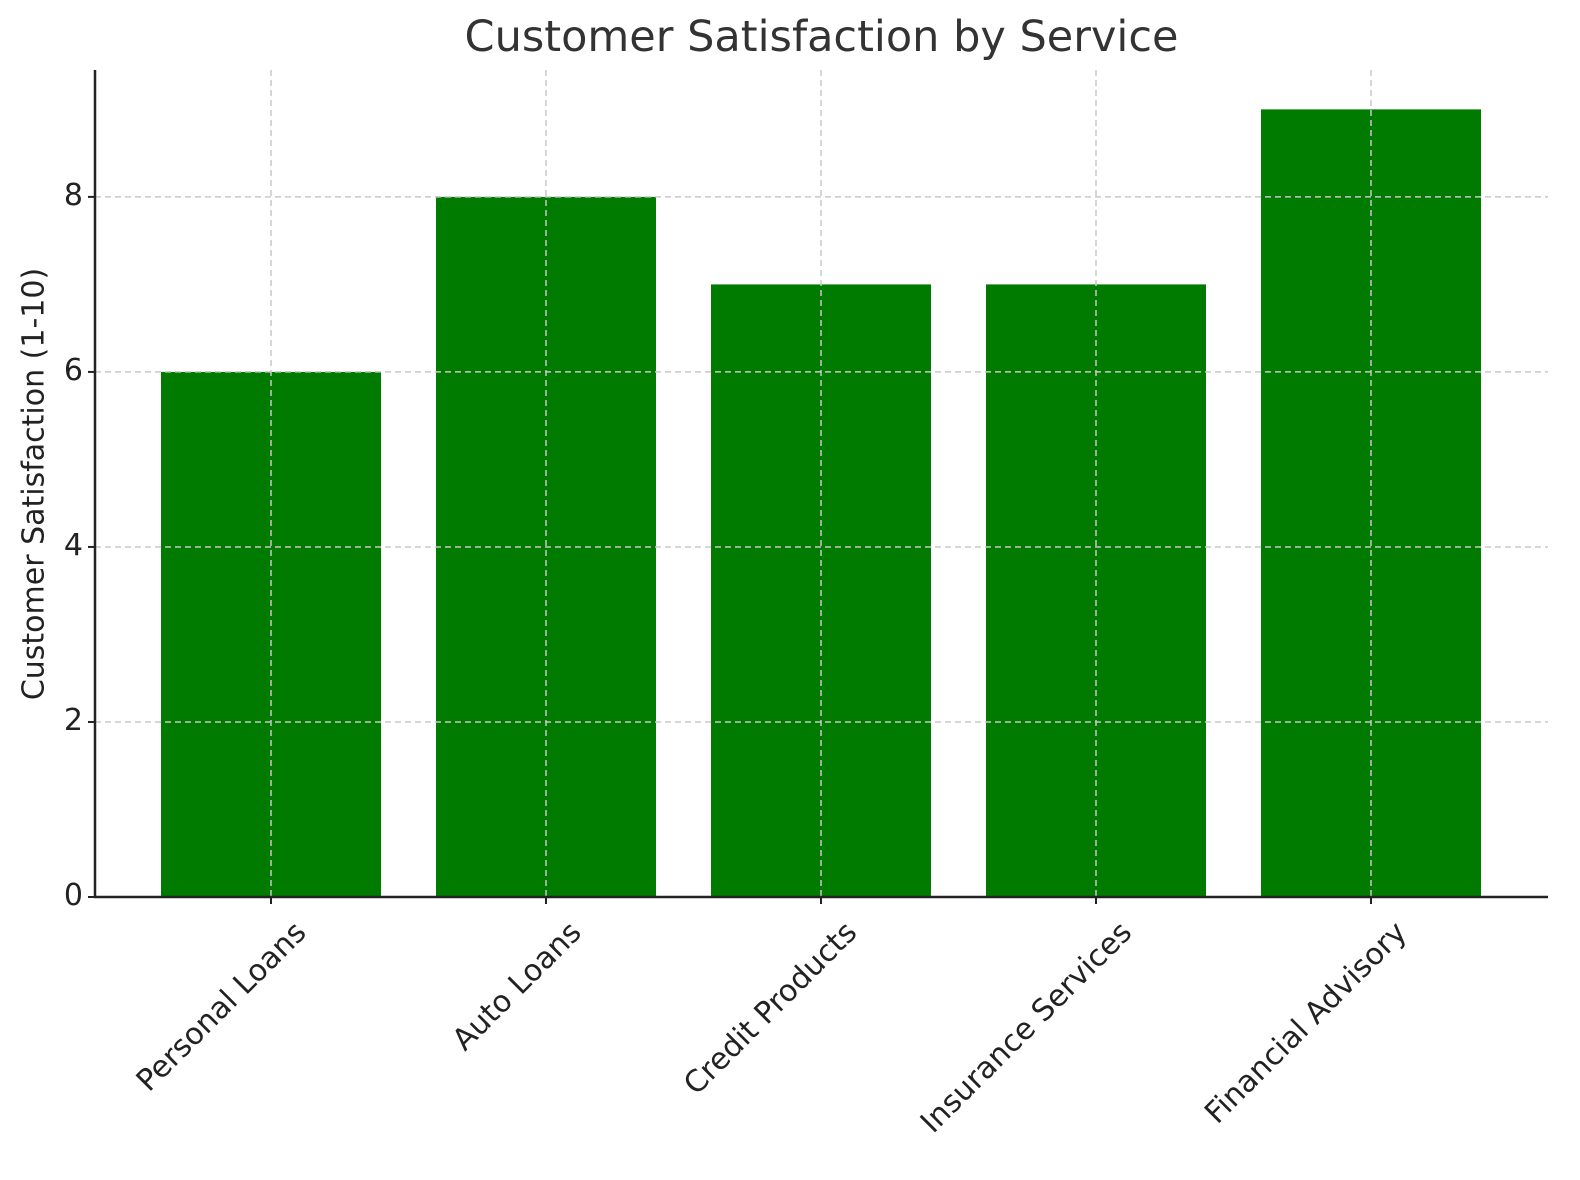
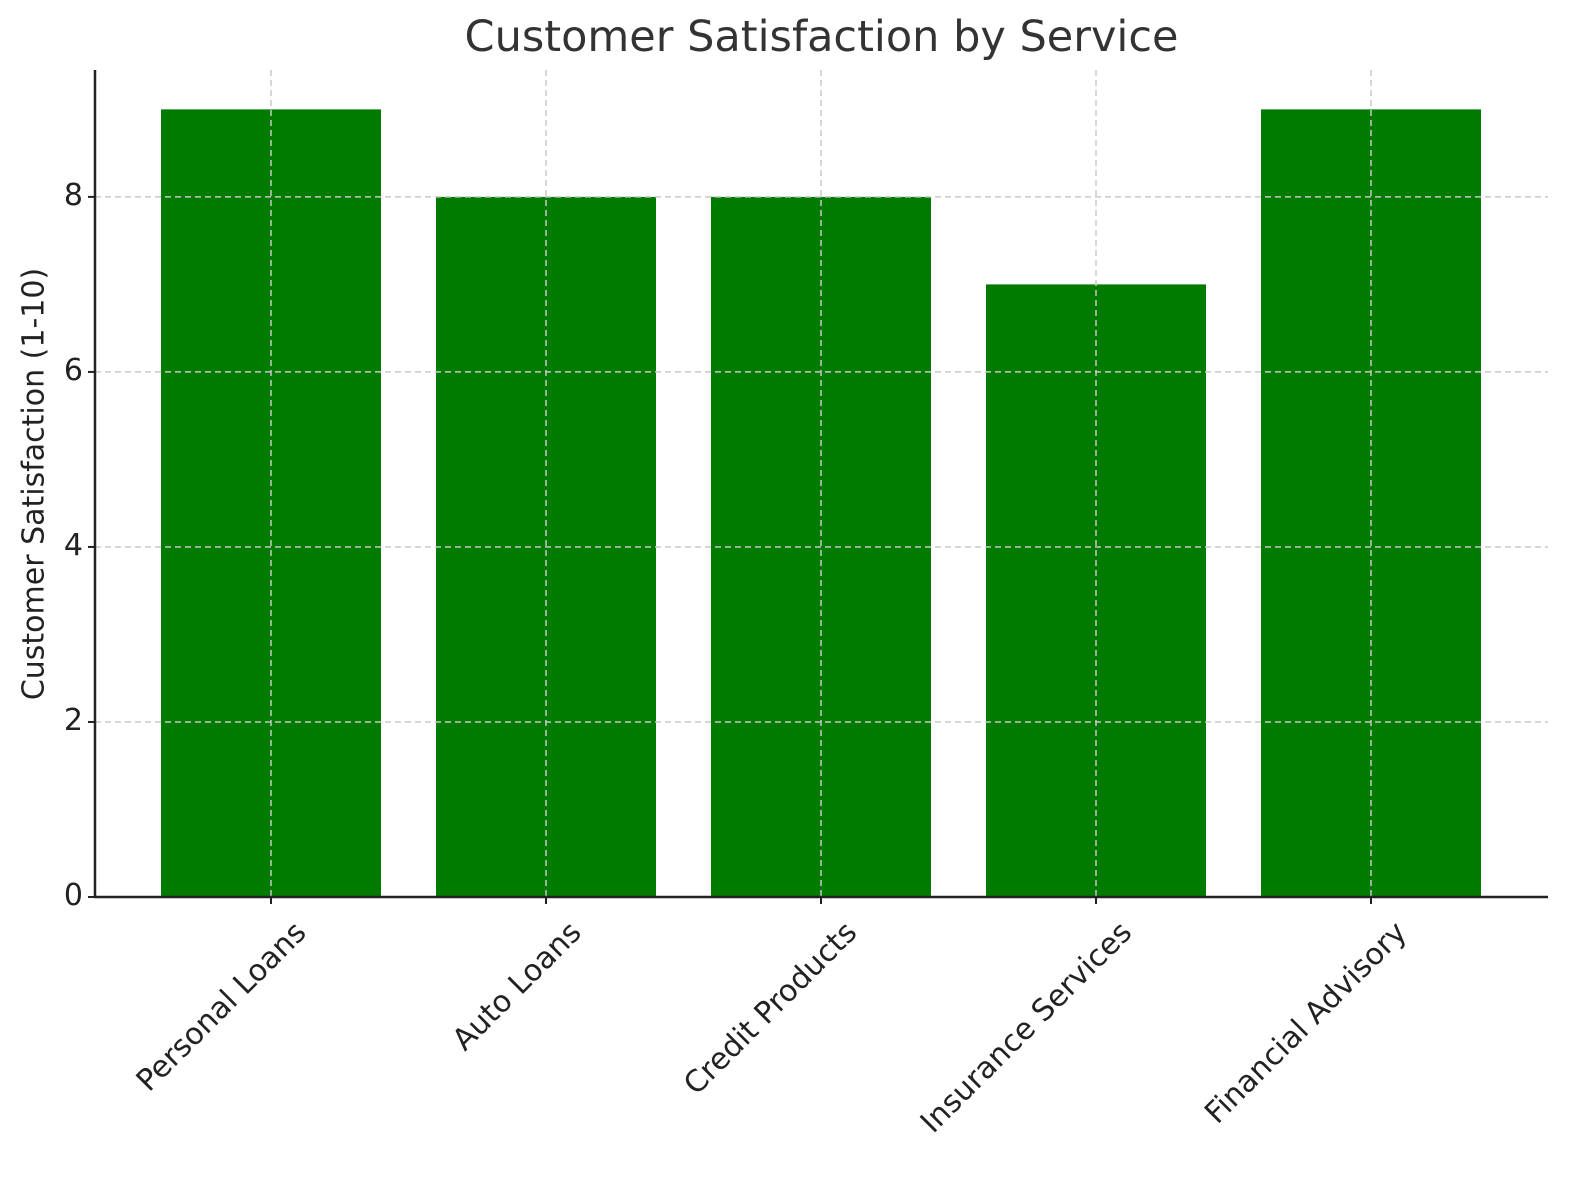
Personal Loans: 6 -> 9
Credit Products: 7 -> 8
